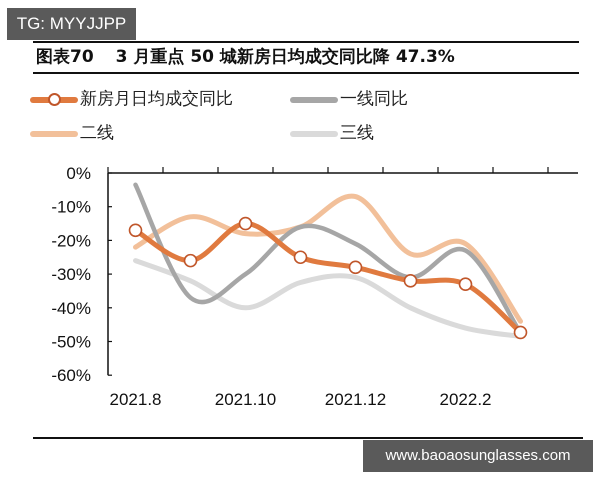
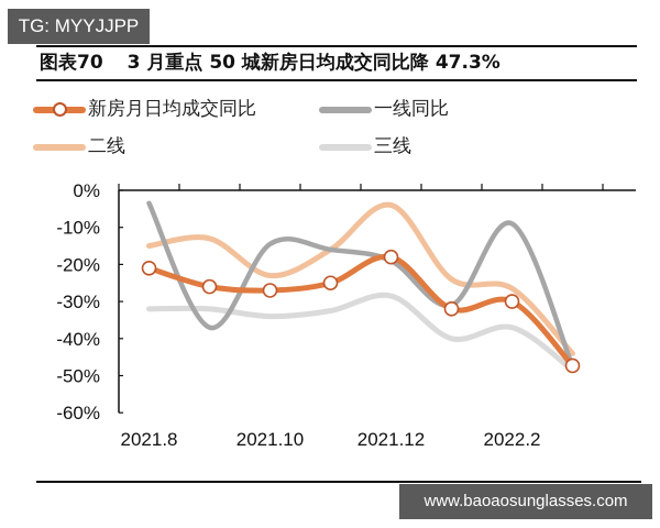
新房月日均成交同比/2021.8: -17% -> -21%
二线/2021.8: -22% -> -15%
三线/2021.8: -26% -> -32%
新房月日均成交同比/2021.10: -15% -> -27%
一线同比/2021.10: -30% -> -14%
二线/2021.10: -18% -> -23%
三线/2021.10: -40% -> -34%
新房月日均成交同比/2021.12: -28% -> -18%
一线同比/2021.12: -21% -> -19%
二线/2021.12: -7% -> -4%
三线/2021.12: -31% -> -28%
新房月日均成交同比/2022.2: -33% -> -30%
一线同比/2022.2: -23% -> -9%
二线/2022.2: -21% -> -26%
三线/2022.2: -46% -> -37%
